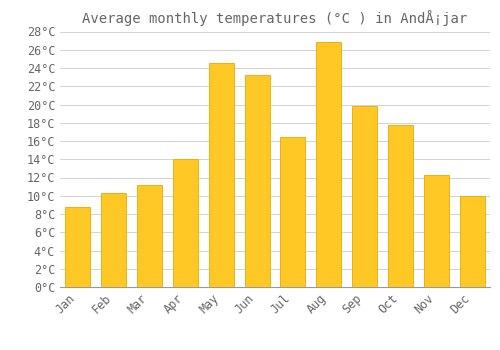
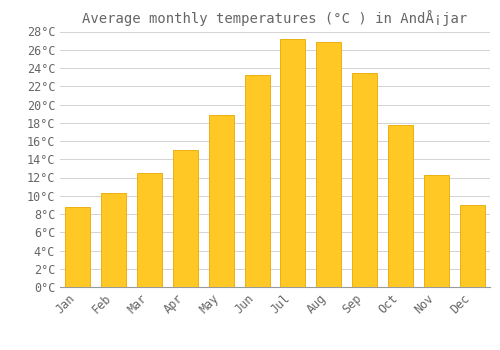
Mar: 11.2°C -> 12.5°C
Apr: 14.0°C -> 15.0°C
May: 24.6°C -> 18.8°C
Jul: 16.4°C -> 27.2°C
Sep: 19.8°C -> 23.5°C
Dec: 10.0°C -> 9.0°C
